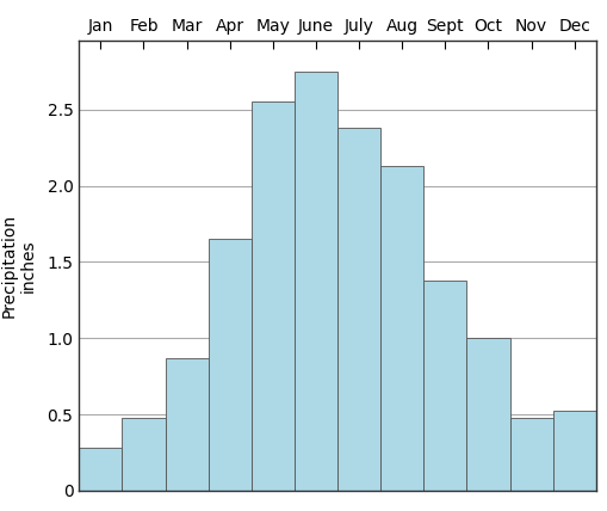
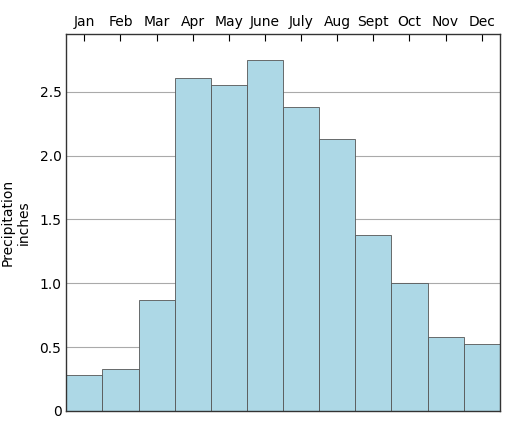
Feb: 0.48 -> 0.33
Apr: 1.65 -> 2.61
Nov: 0.48 -> 0.58
